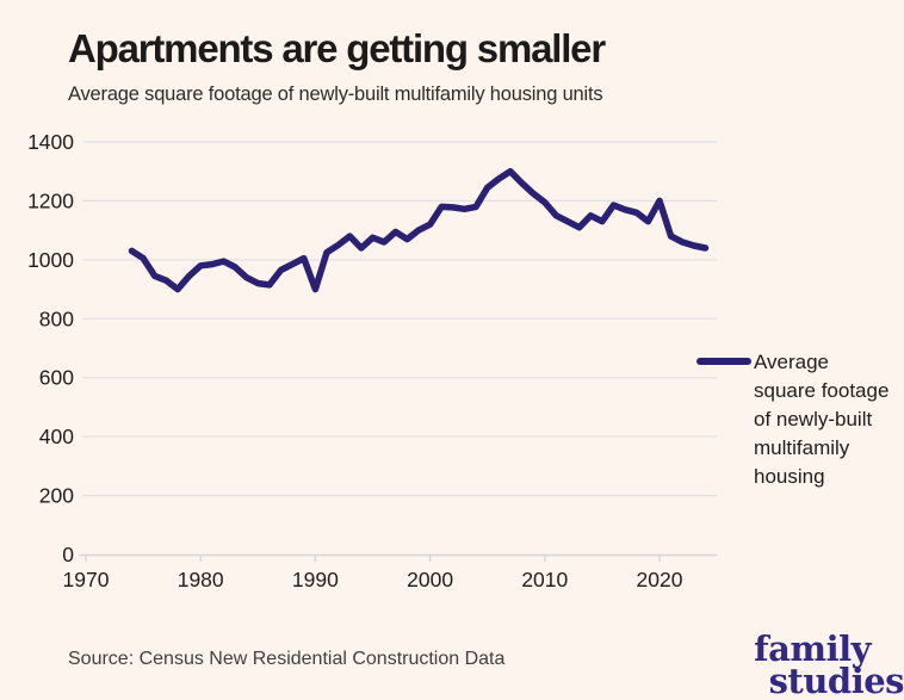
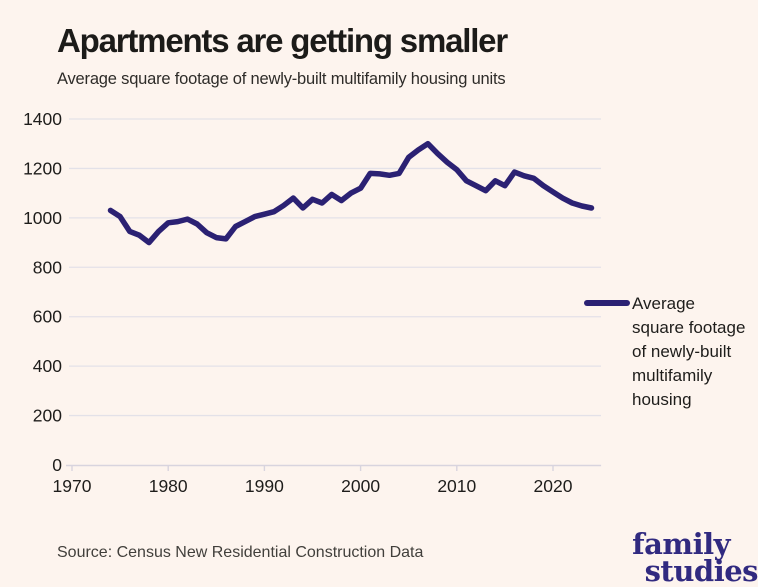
1990: 900 -> 1020
2020: 1200 -> 1100
